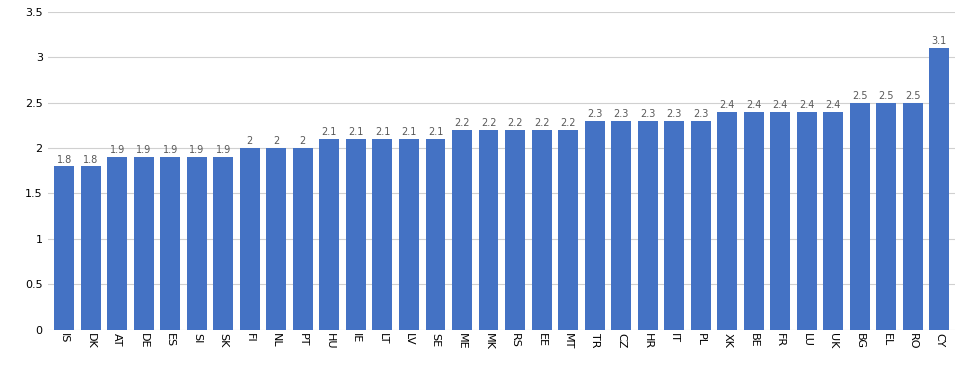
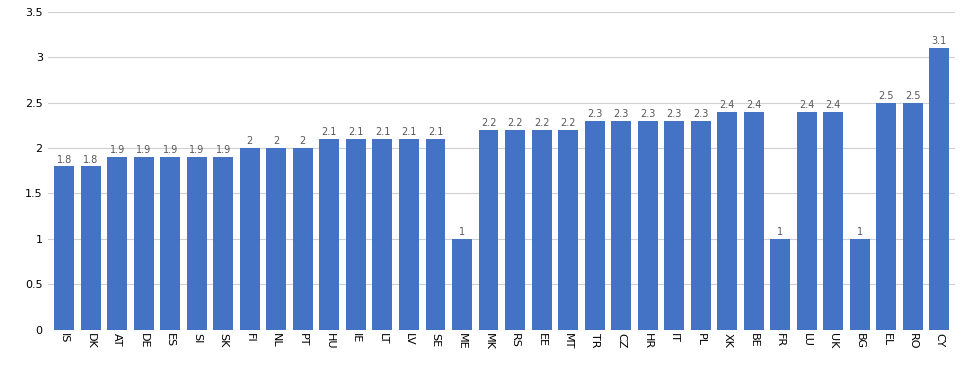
ME: 2.2 -> 1
FR: 2.4 -> 1
BG: 2.5 -> 1
